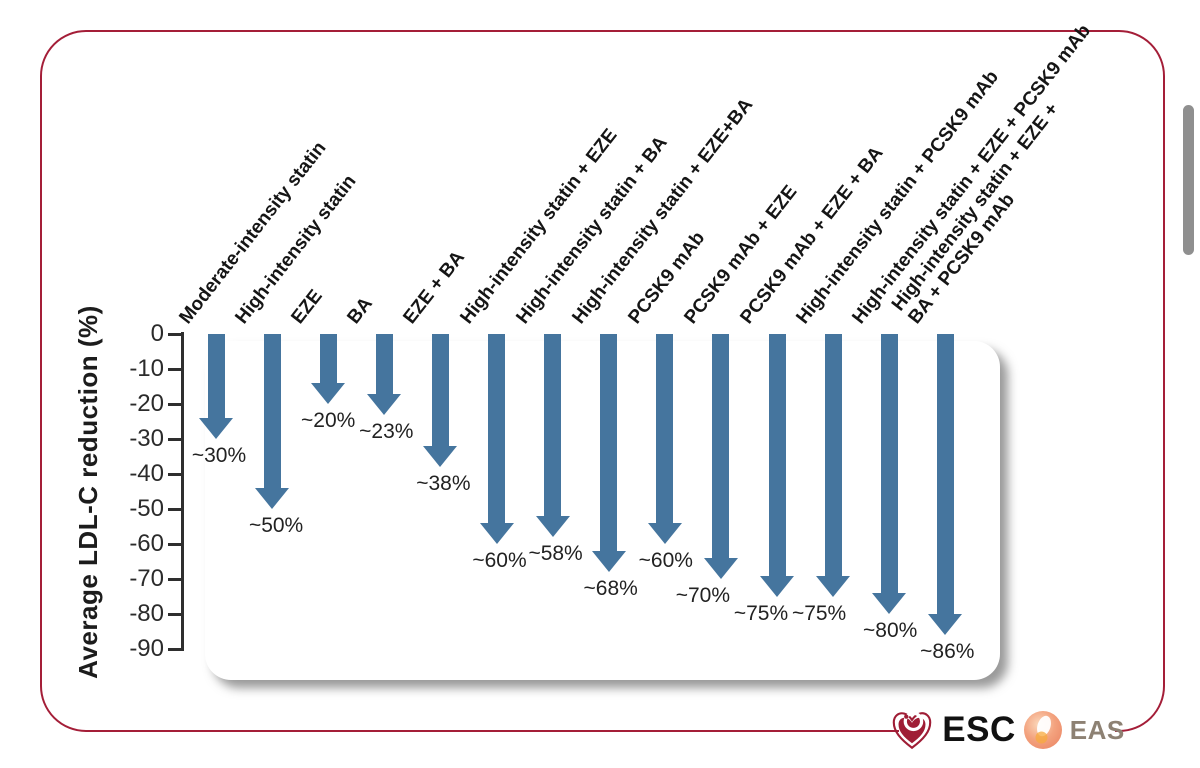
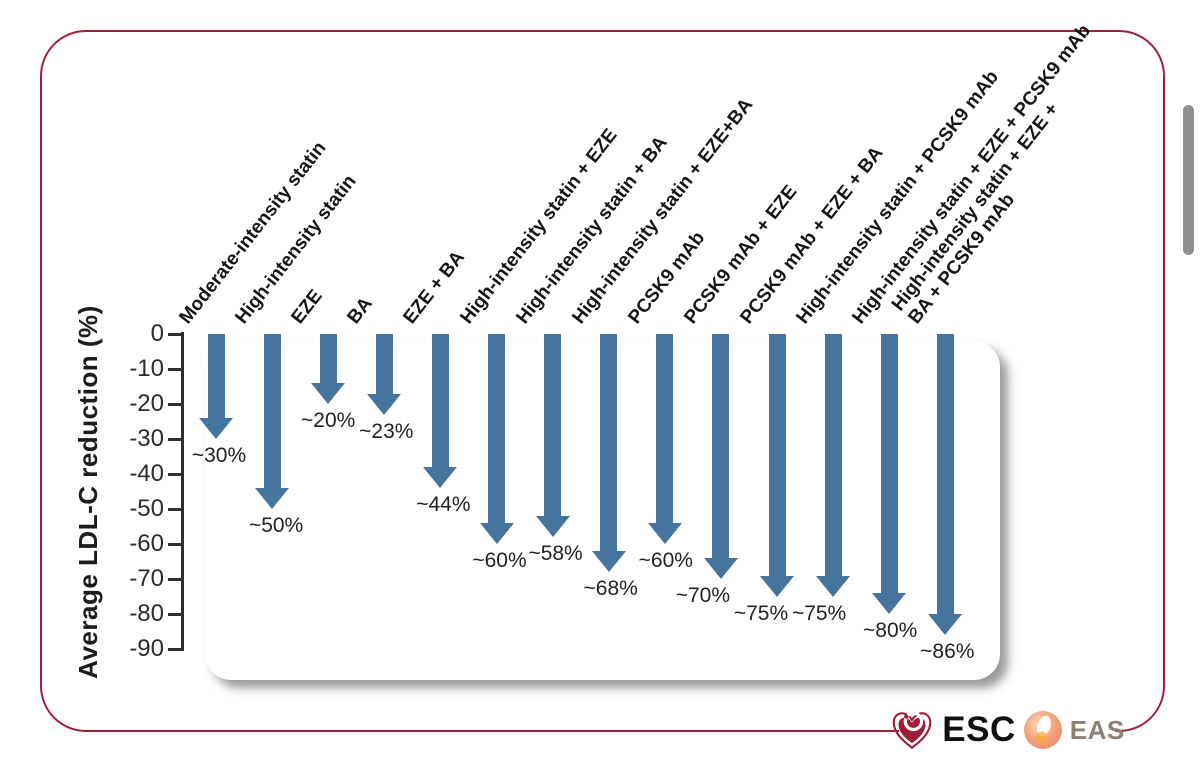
EZE + BA: 38 -> 44
